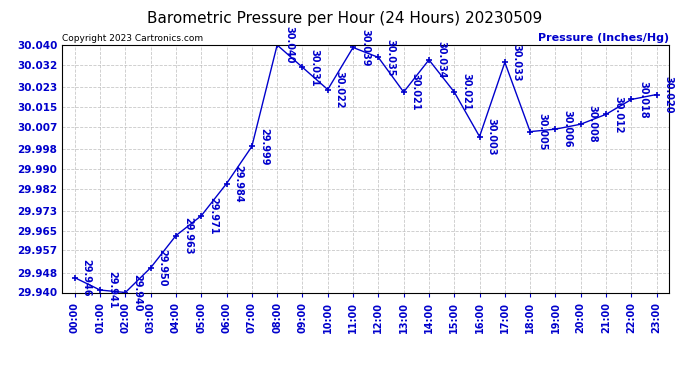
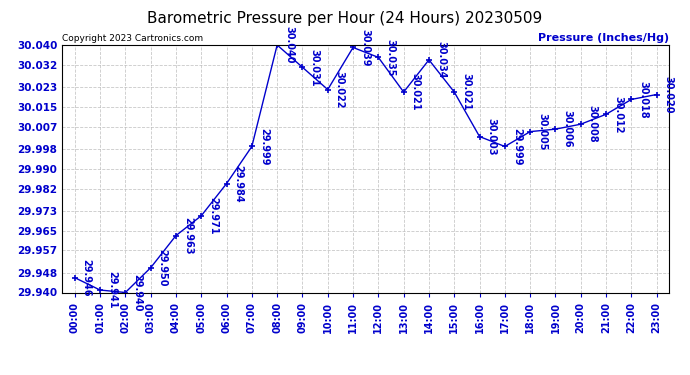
17:00: 30.033 -> 29.999
